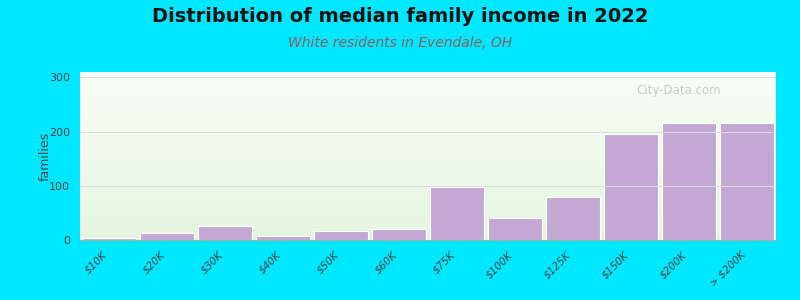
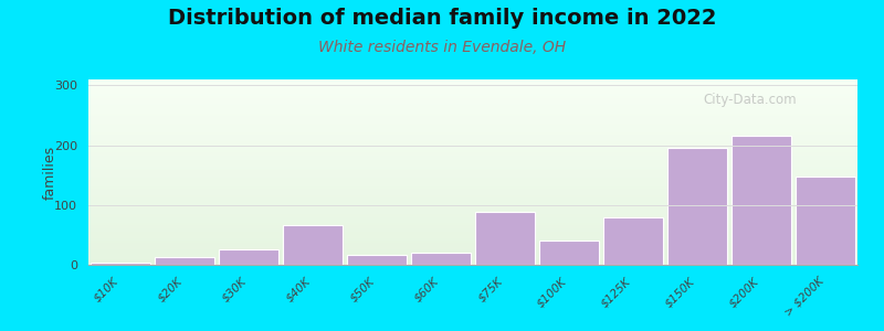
$40K: 7 -> 66
$75K: 98 -> 88
> $200K: 215 -> 148
